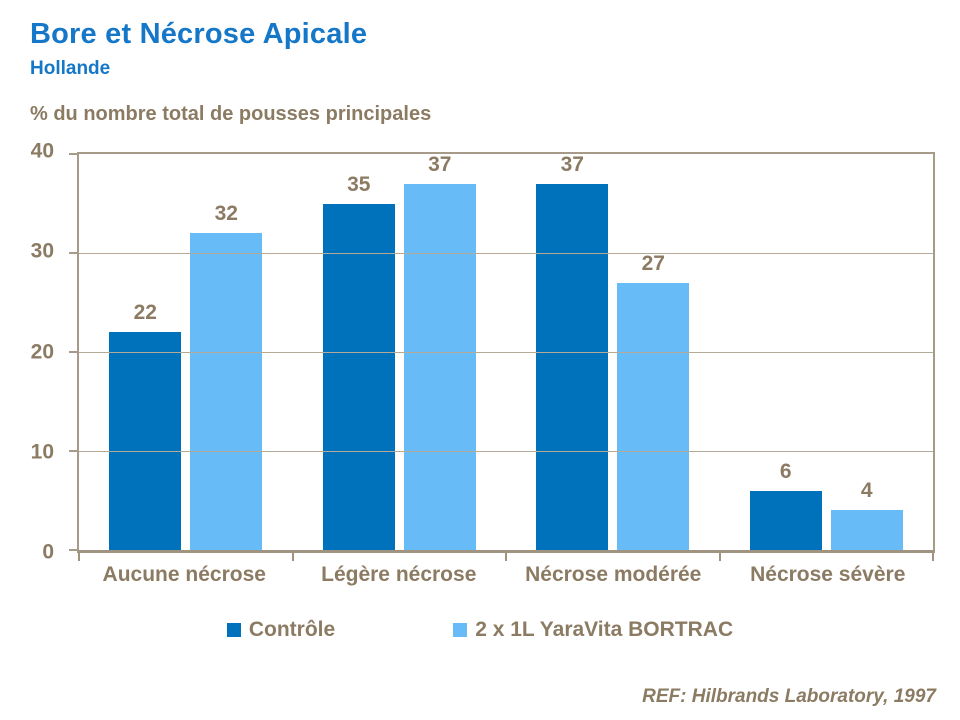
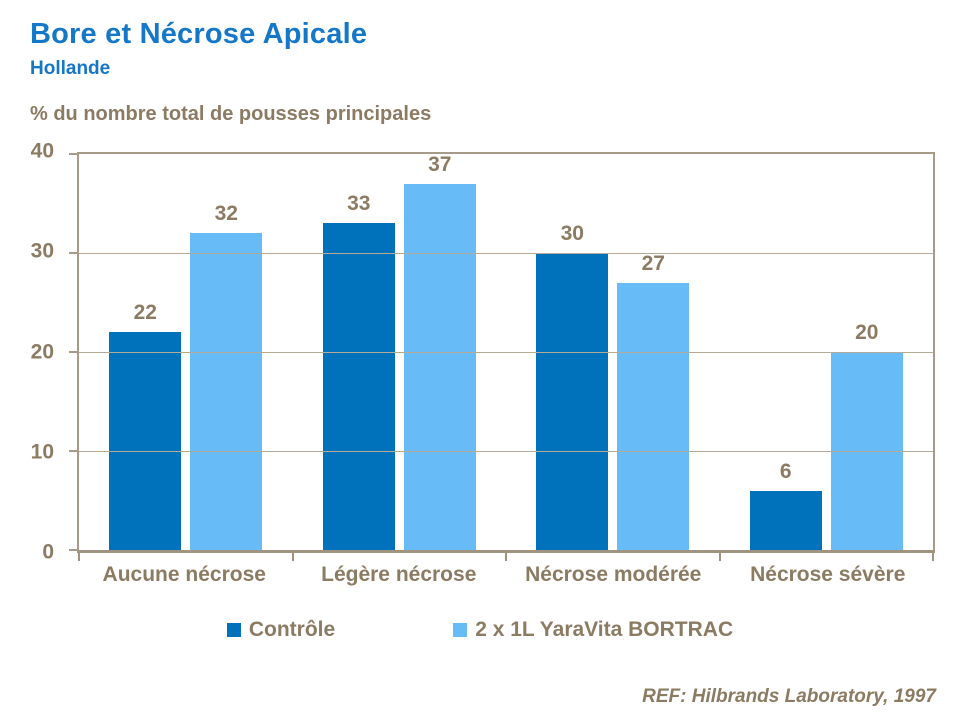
Contrôle/Légère nécrose: 35 -> 33
Contrôle/Nécrose modérée: 37 -> 30
2 x 1L YaraVita BORTRAC/Nécrose sévère: 4 -> 20
